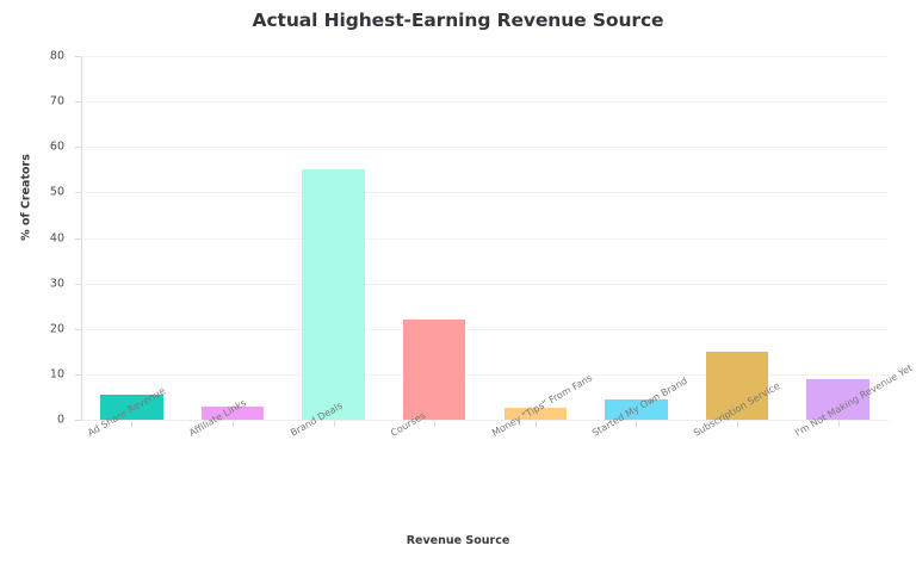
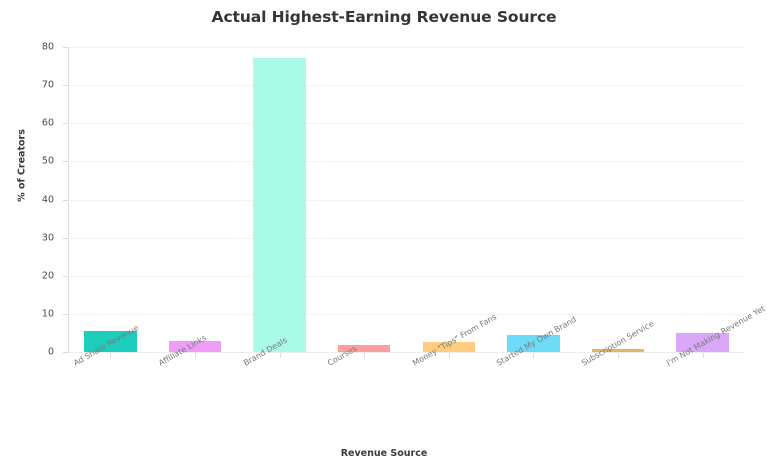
Brand Deals: 55 -> 77
Courses: 22 -> 2
Subscription Service: 15 -> 1
I'm Not Making Revenue Yet: 9 -> 5
